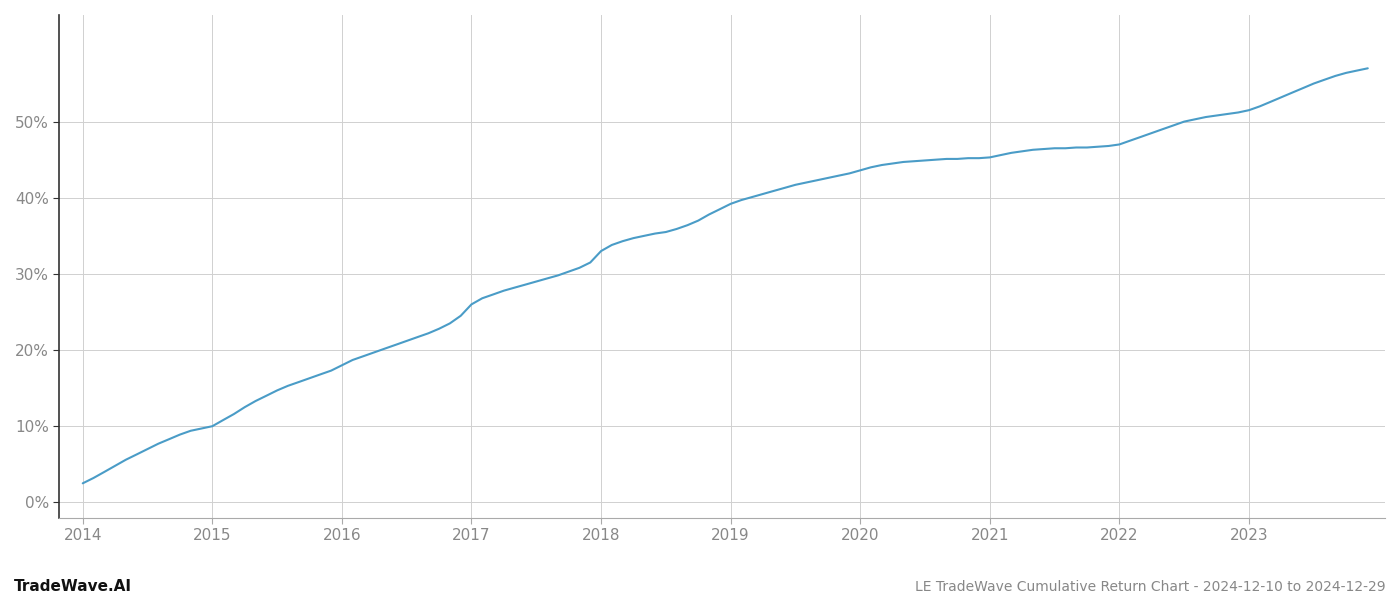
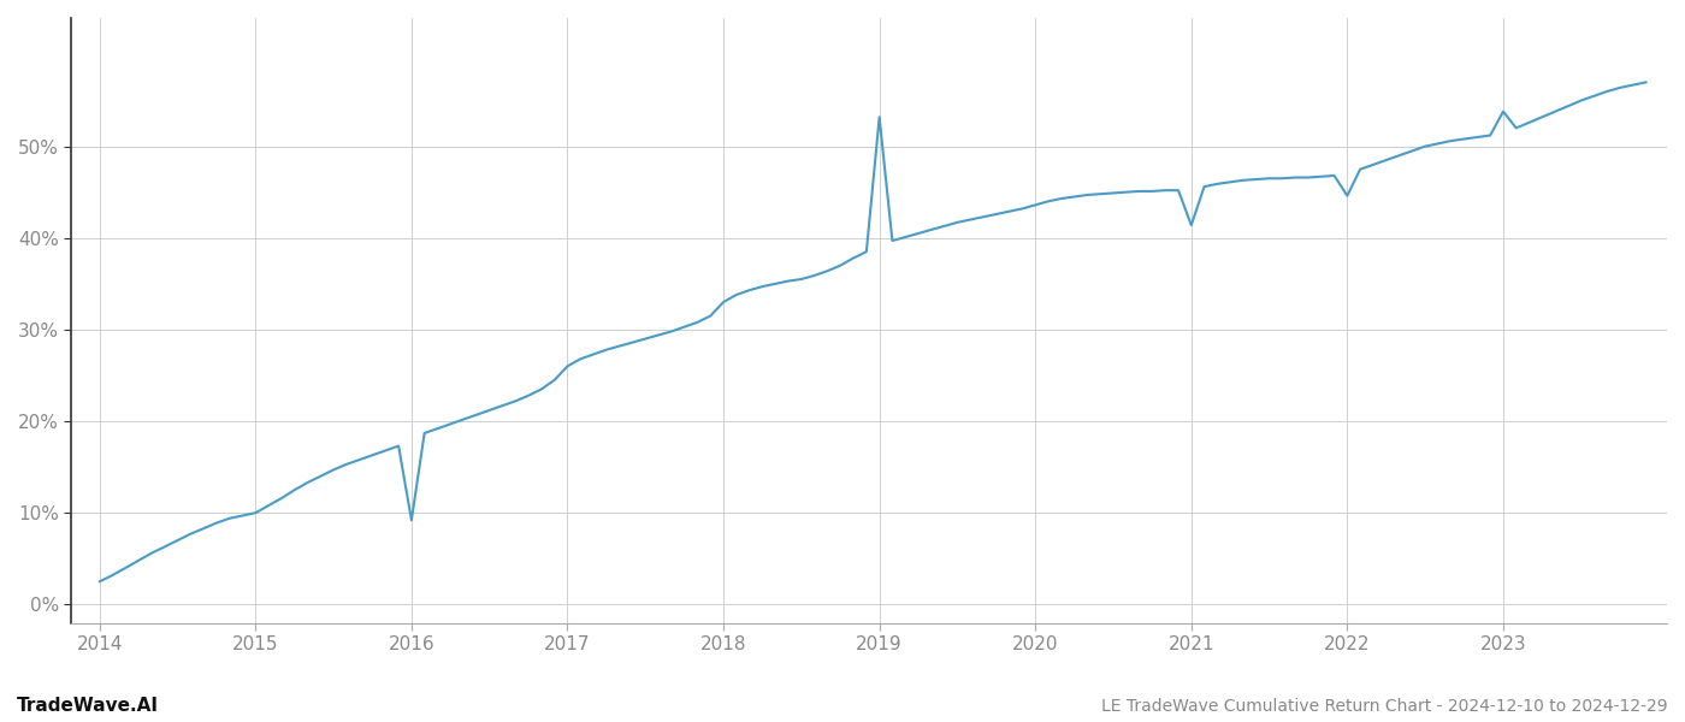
2016: 18.0% -> 9.2%
2019: 39.2% -> 53.2%
2021: 45.3% -> 41.4%
2022: 47.0% -> 44.6%
2023: 51.5% -> 53.8%
